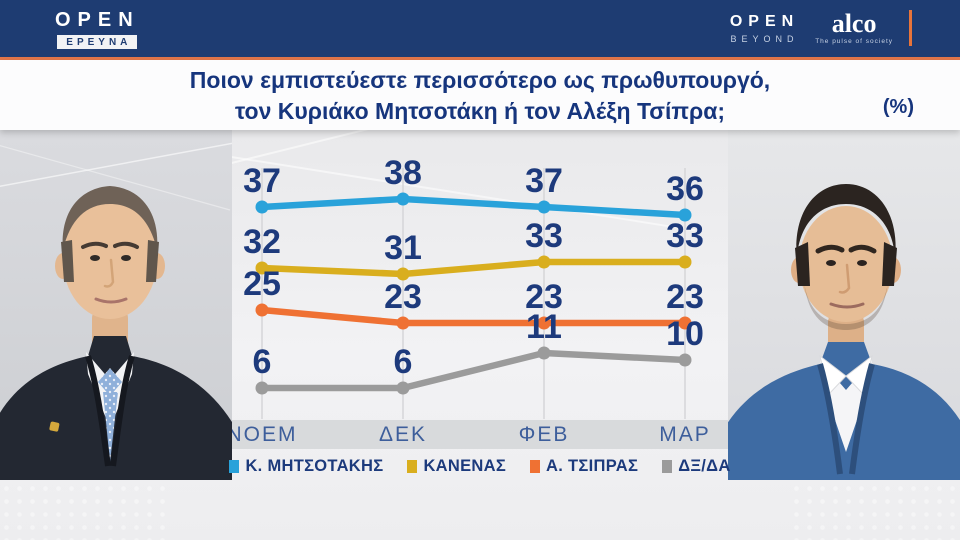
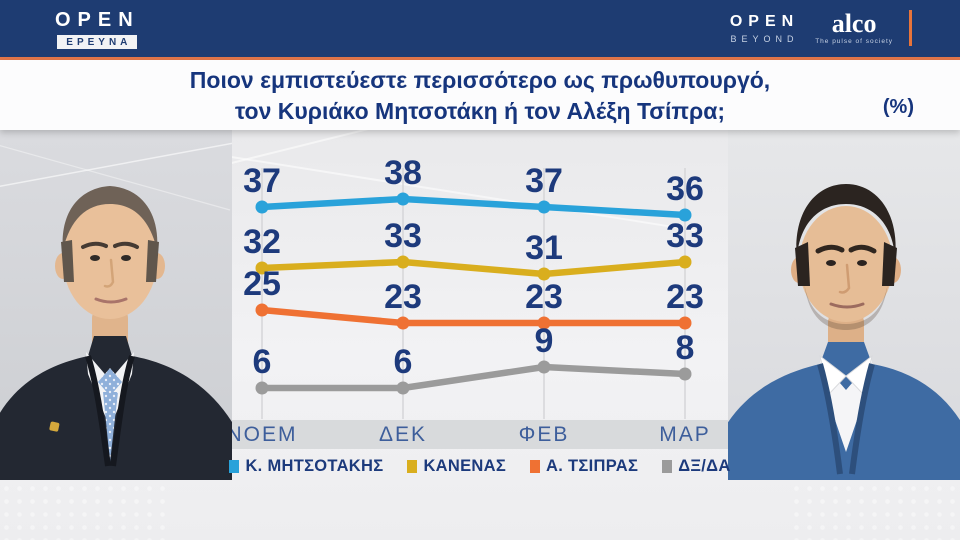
ΚΑΝΕΝΑΣ/ΔΕΚ: 31 -> 33
ΚΑΝΕΝΑΣ/ΦΕΒ: 33 -> 31
ΔΞ/ΔΑ/ΦΕΒ: 11 -> 9
ΔΞ/ΔΑ/ΜΑΡ: 10 -> 8
